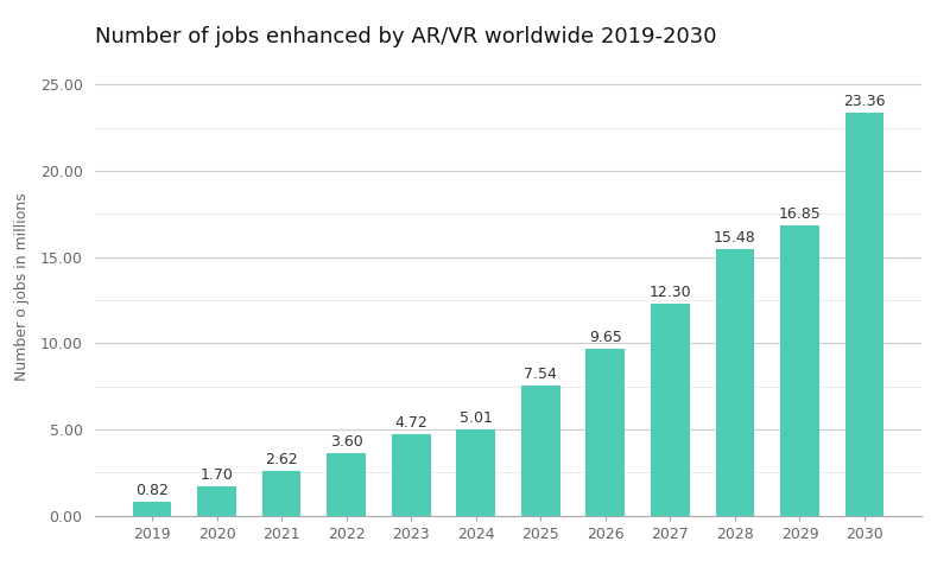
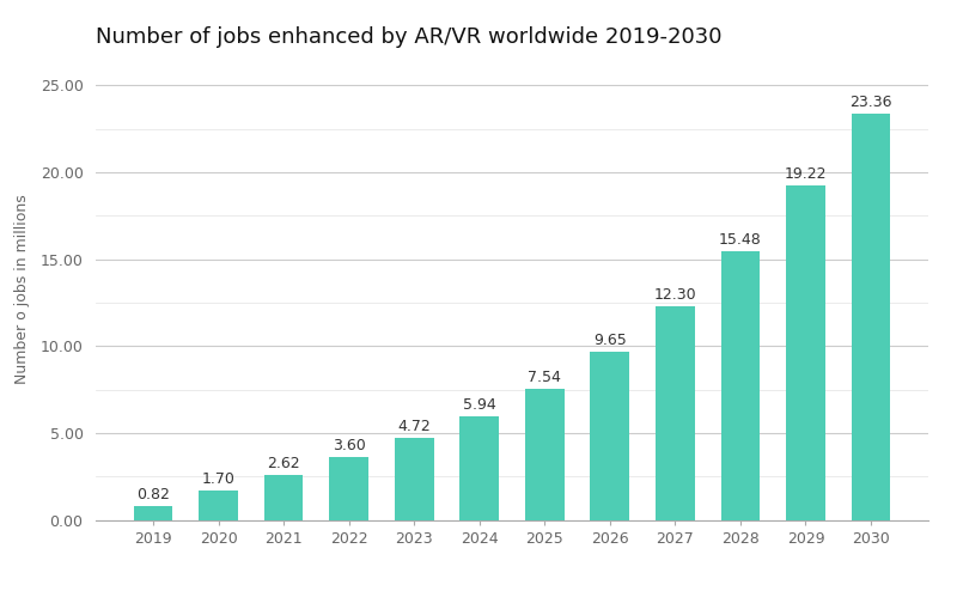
2024: 5.01 -> 5.94
2029: 16.85 -> 19.22
